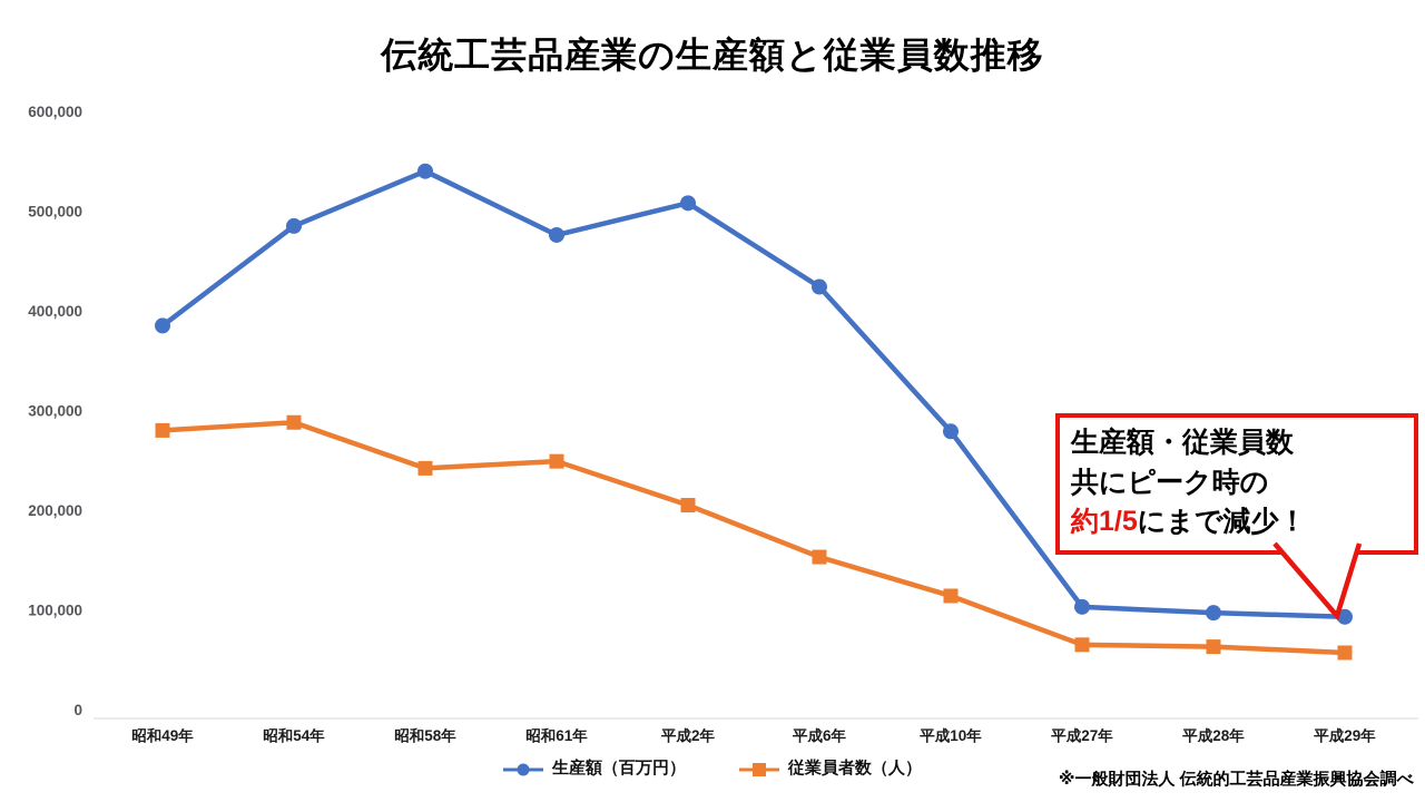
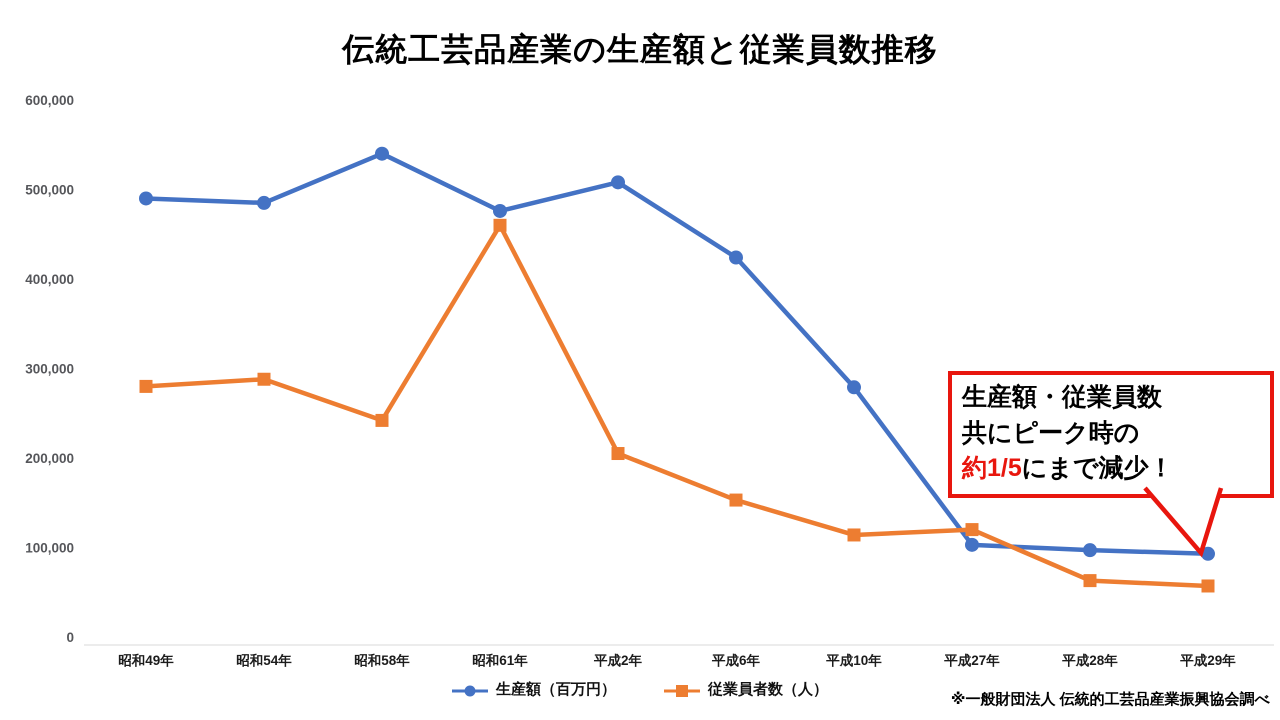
生産額（百万円）/昭和49年: 380000 -> 490000
従業員者数（人）/昭和61年: 250000 -> 460000
従業員者数（人）/平成27年: 60000 -> 120000
